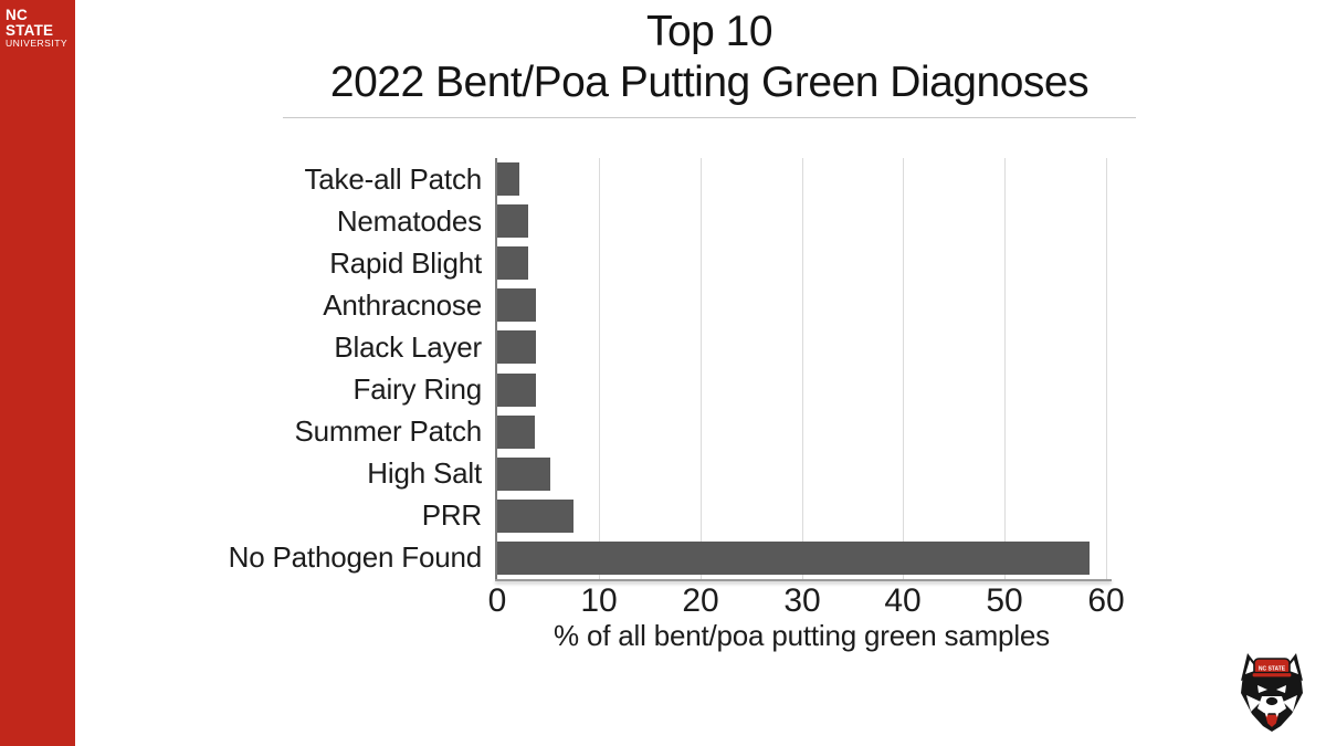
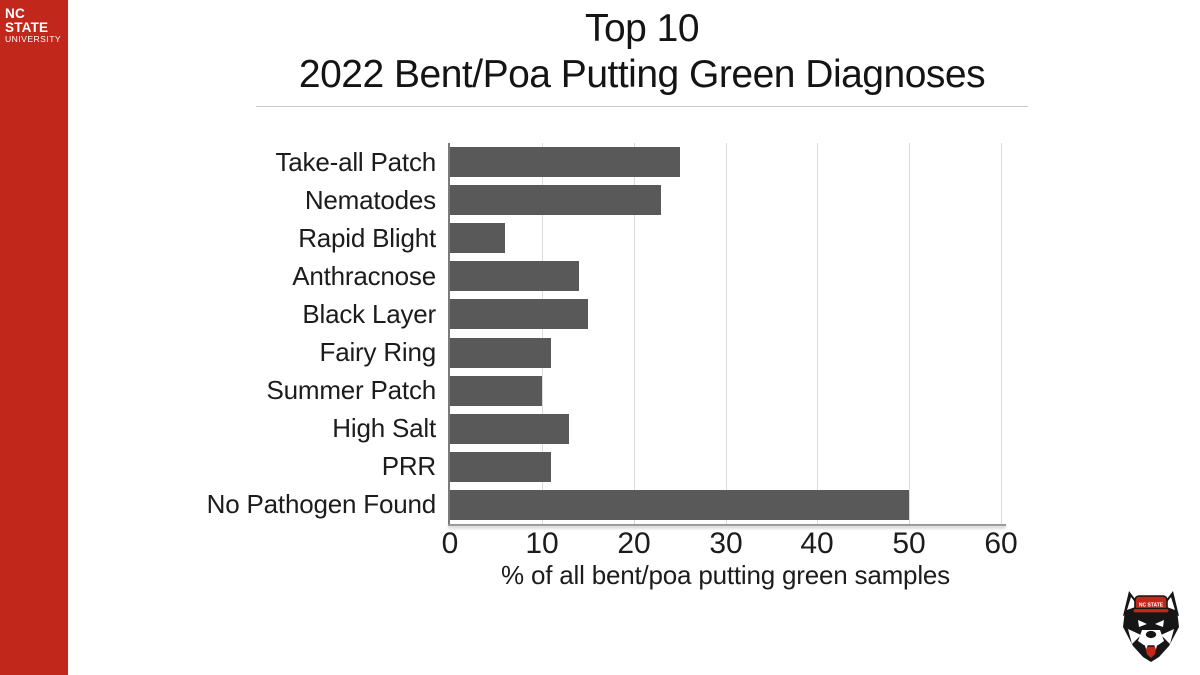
Take-all Patch: 2 -> 25
Nematodes: 3 -> 23
Rapid Blight: 3 -> 6
Anthracnose: 4 -> 14
Black Layer: 4 -> 15
Fairy Ring: 4 -> 11
Summer Patch: 4 -> 10
High Salt: 5 -> 13
PRR: 8 -> 11
No Pathogen Found: 58 -> 50
